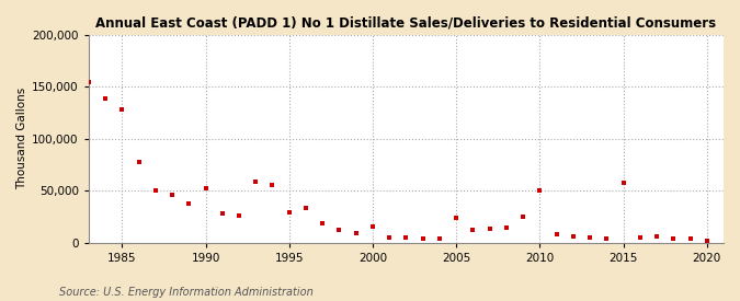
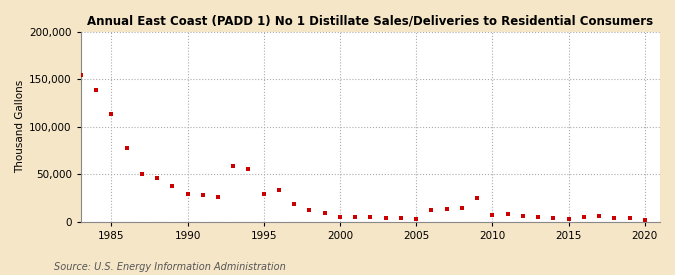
1985: 128,000 -> 113,000
1990: 52,000 -> 29,000
2000: 16,000 -> 5,000
2005: 24,000 -> 3,000
2010: 50,000 -> 7,000
2015: 58,000 -> 3,000
